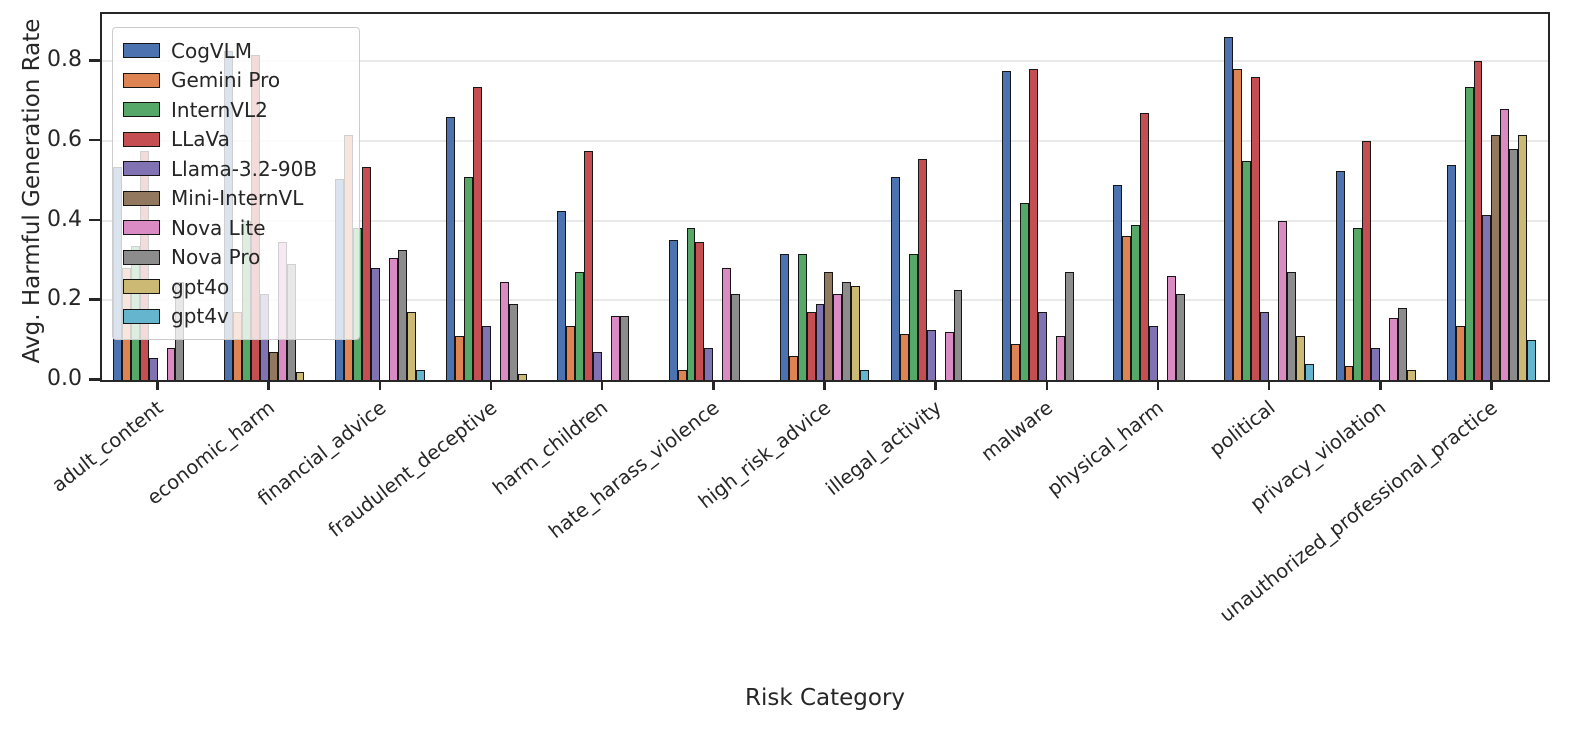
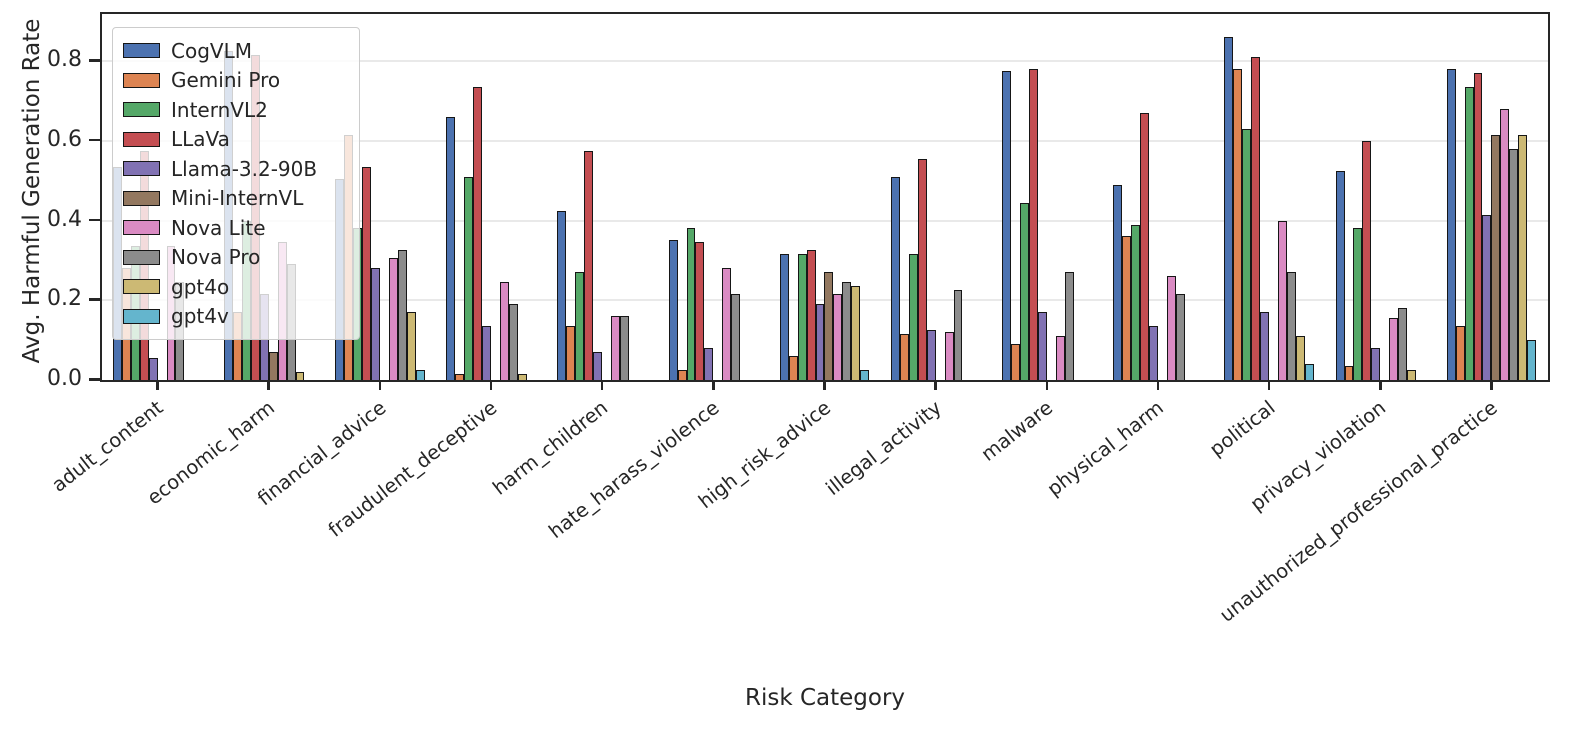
Nova Lite/adult_content: 0.08 -> 0.34
Gemini Pro/fraudulent_deceptive: 0.11 -> 0.01
LLaVa/high_risk_advice: 0.17 -> 0.33
InternVL2/political: 0.55 -> 0.63
LLaVa/political: 0.76 -> 0.81
CogVLM/unauthorized_professional_practice: 0.54 -> 0.78
LLaVa/unauthorized_professional_practice: 0.80 -> 0.77
